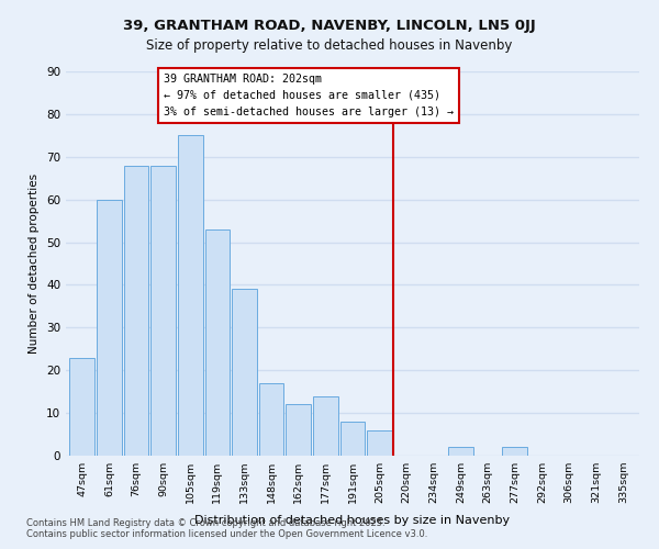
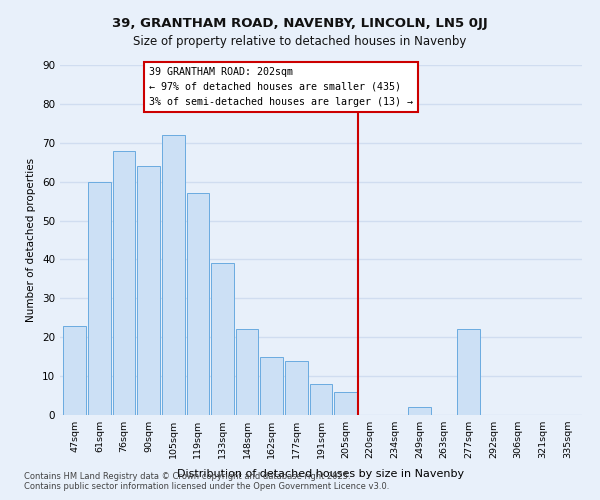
90sqm: 68 -> 64
105sqm: 75 -> 72
119sqm: 53 -> 57
148sqm: 17 -> 22
162sqm: 12 -> 15
277sqm: 2 -> 22
